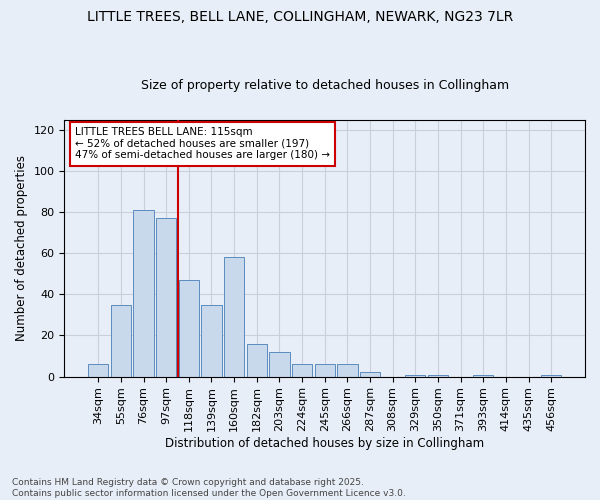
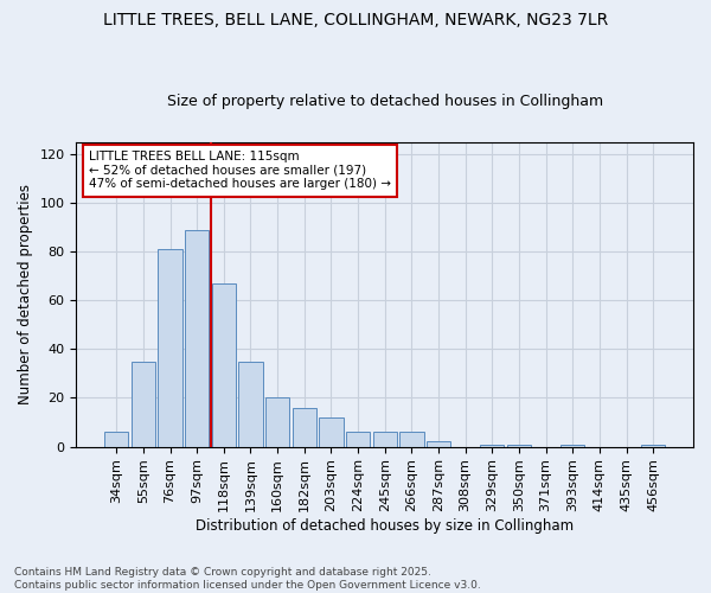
97sqm: 77 -> 89
118sqm: 47 -> 67
160sqm: 58 -> 20
